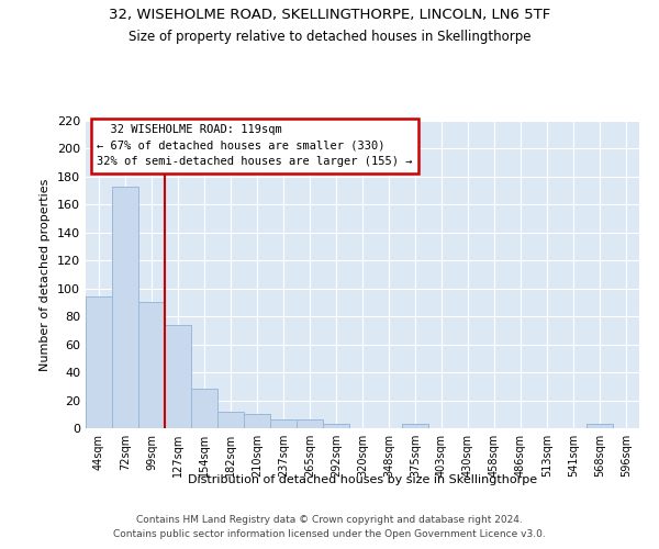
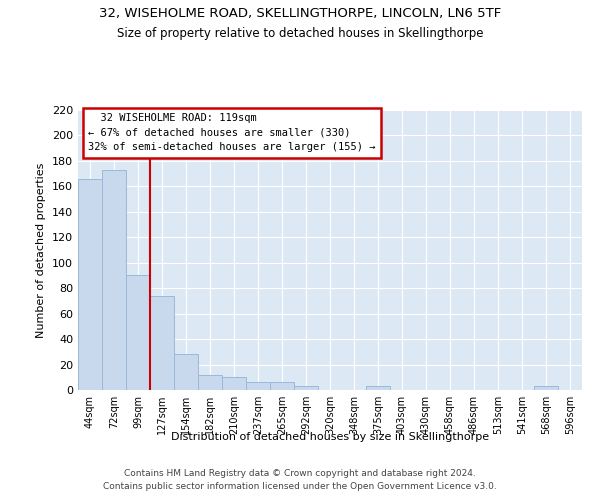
44sqm: 94 -> 166
